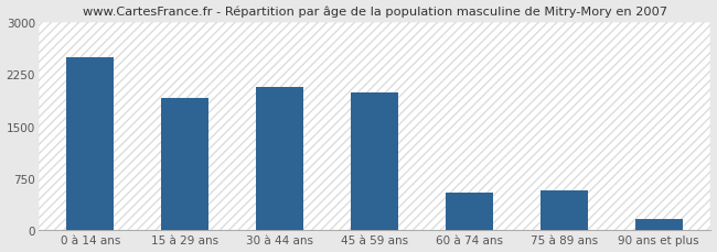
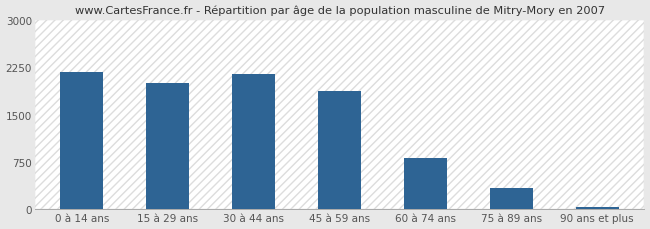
0 à 14 ans: 2500 -> 2180
15 à 29 ans: 1900 -> 2000
30 à 44 ans: 2060 -> 2150
45 à 59 ans: 1980 -> 1870
60 à 74 ans: 540 -> 810
75 à 89 ans: 580 -> 330
90 ans et plus: 160 -> 40
